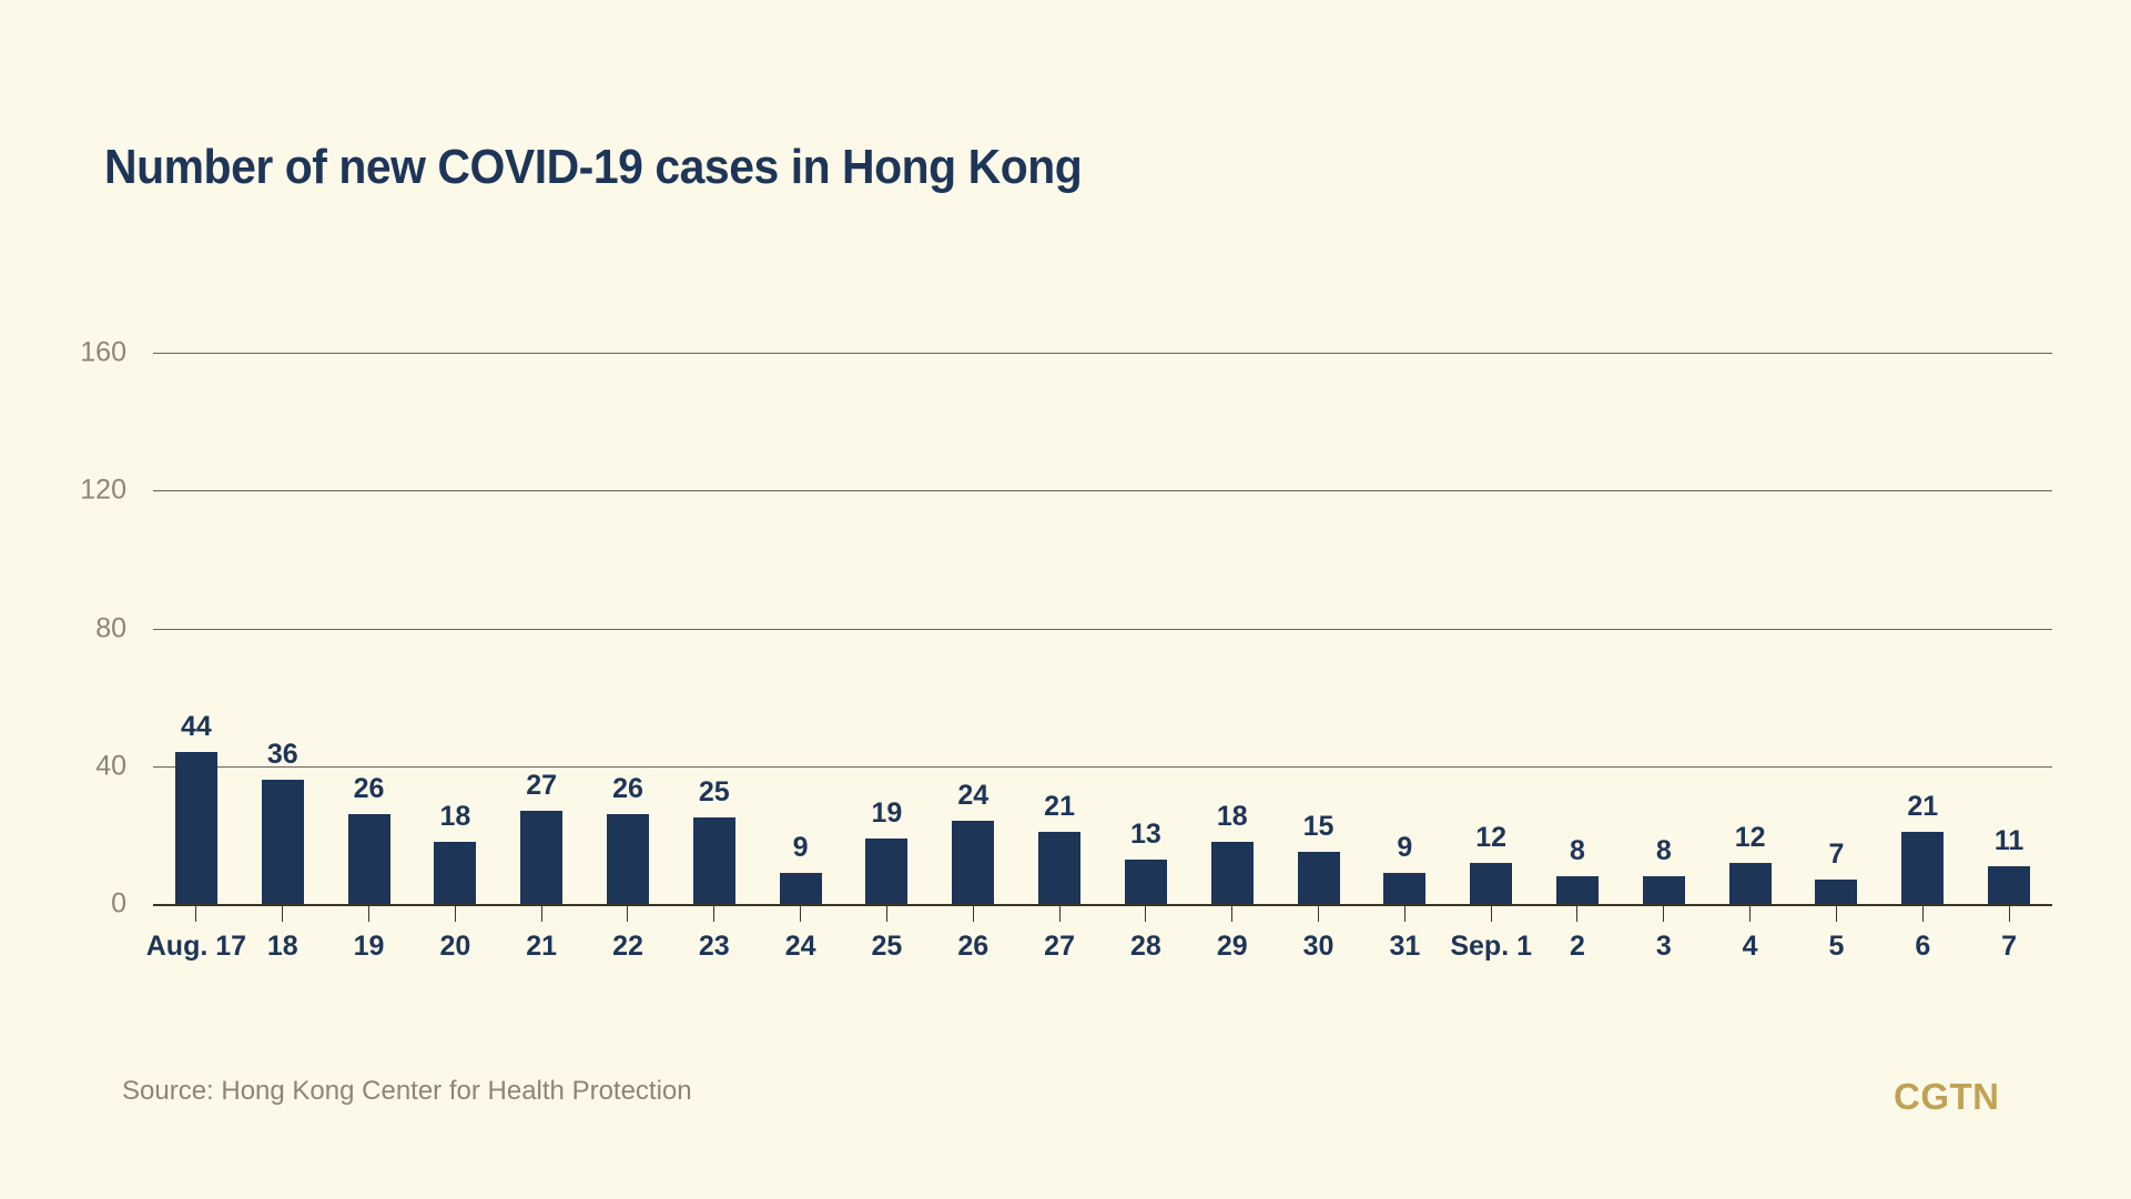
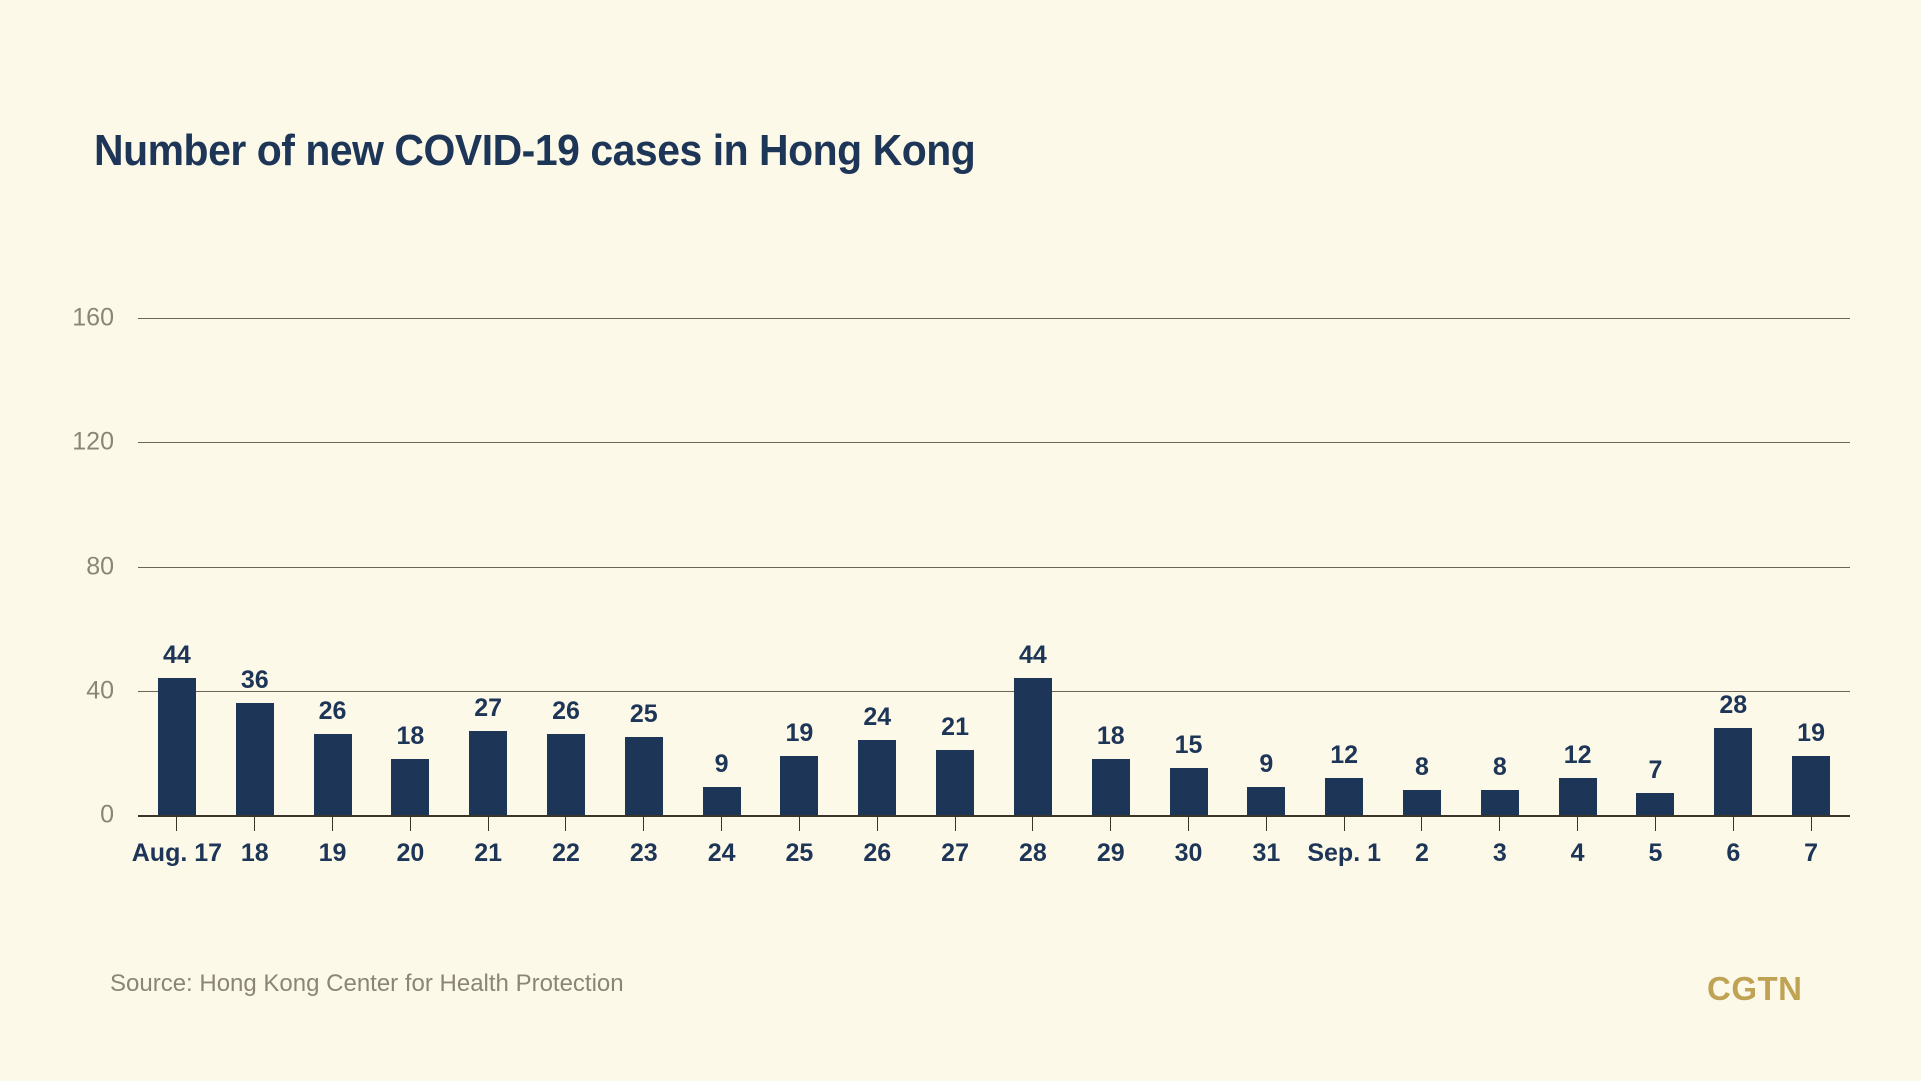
28: 13 -> 44
6: 21 -> 28
7: 11 -> 19
